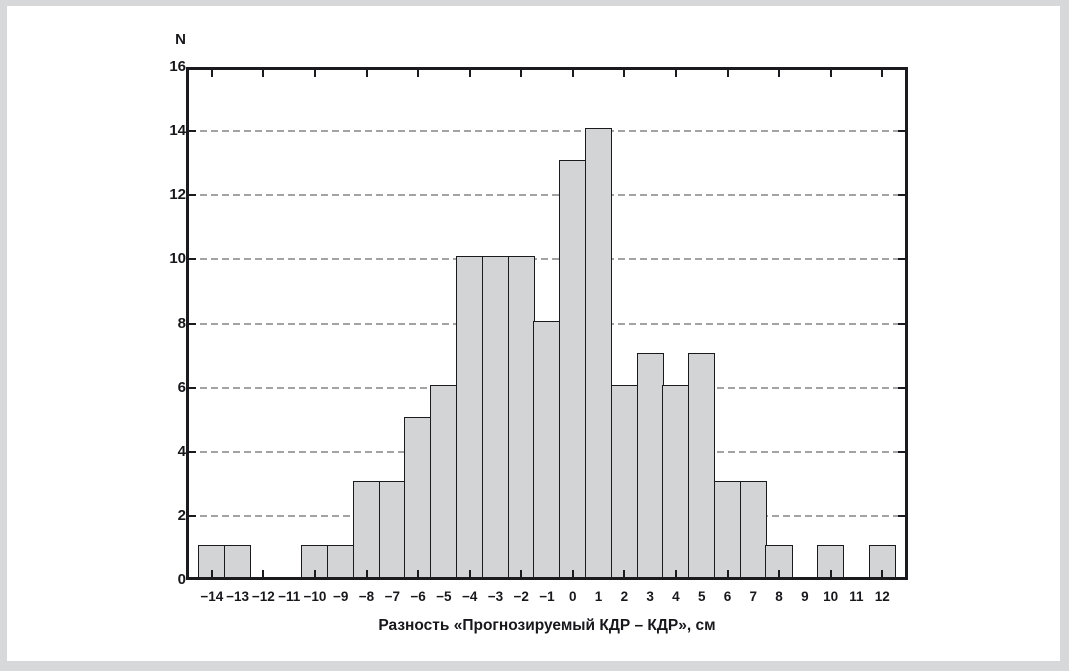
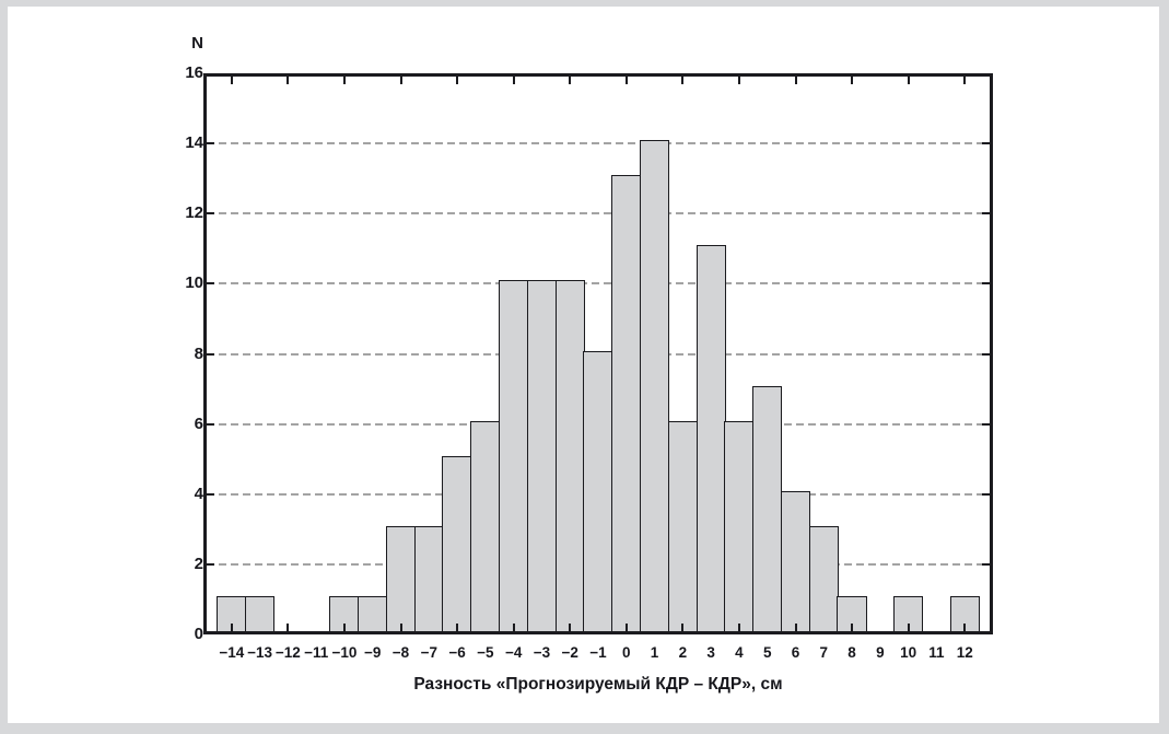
3: 7 -> 11
6: 3 -> 4
